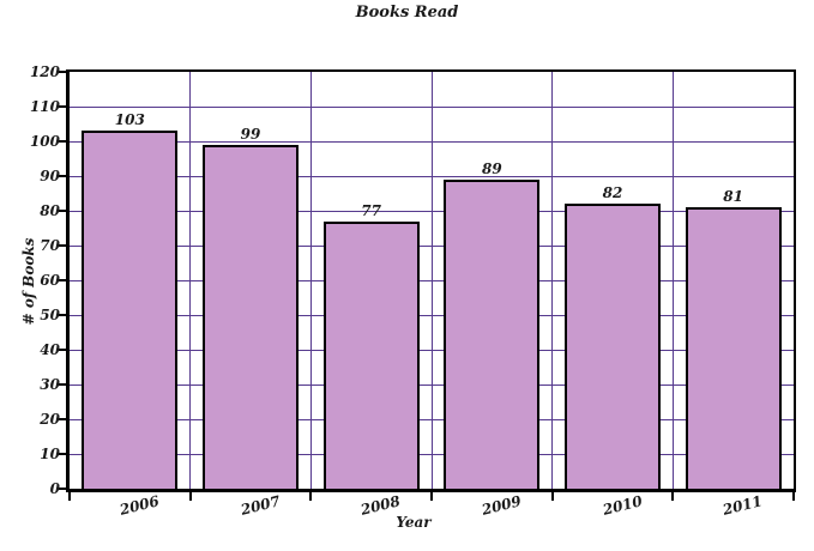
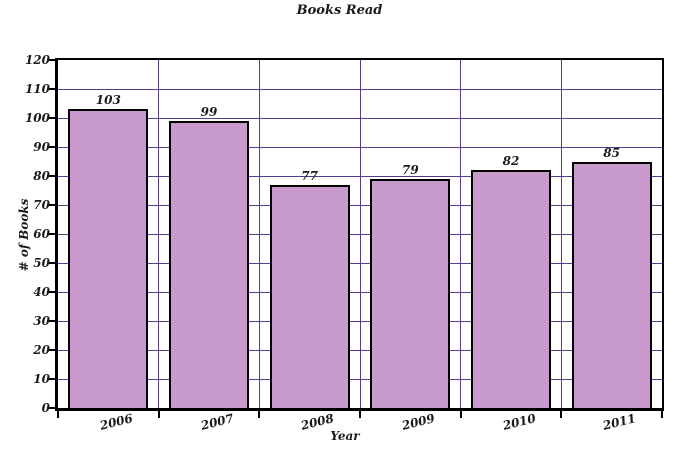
2009: 89 -> 79
2011: 81 -> 85
